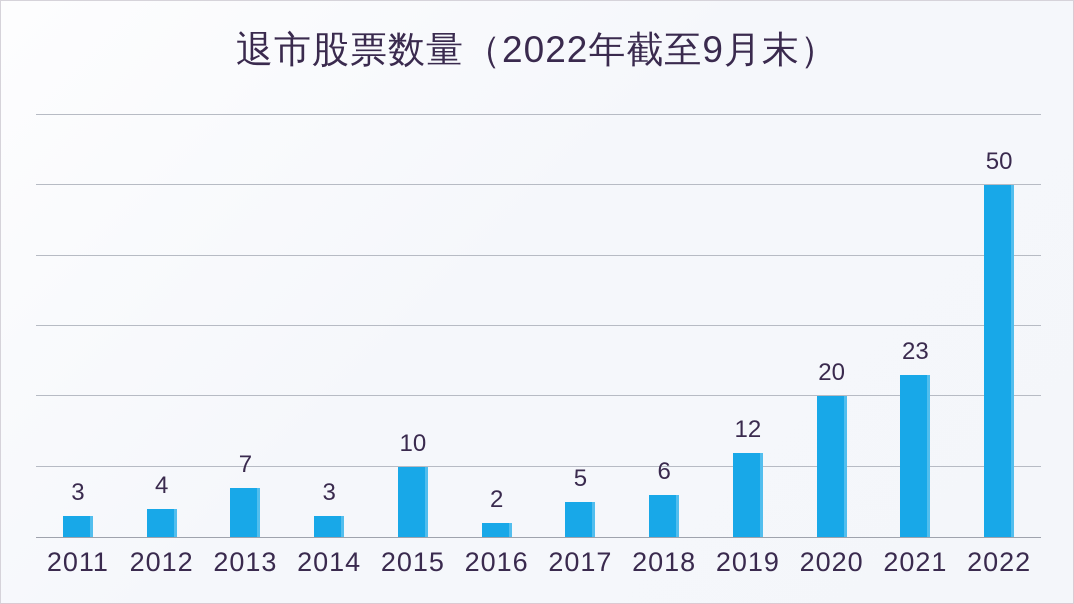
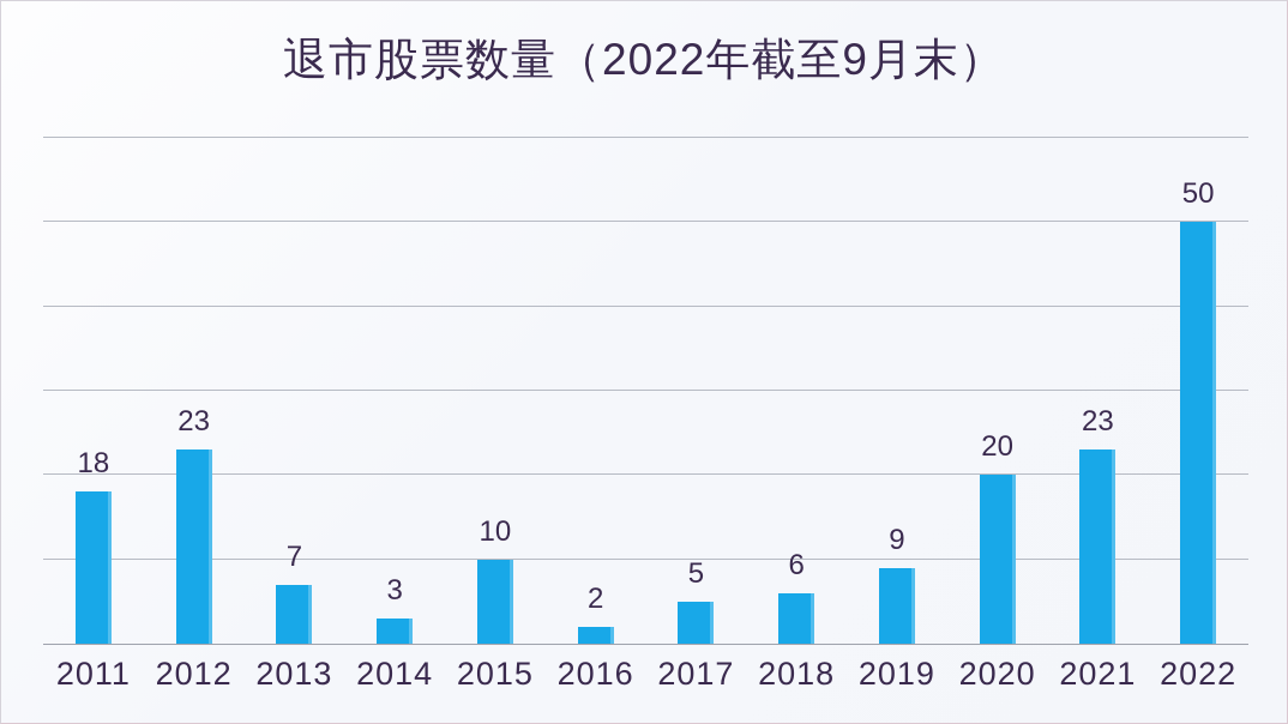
2011: 3 -> 18
2012: 4 -> 23
2019: 12 -> 9
